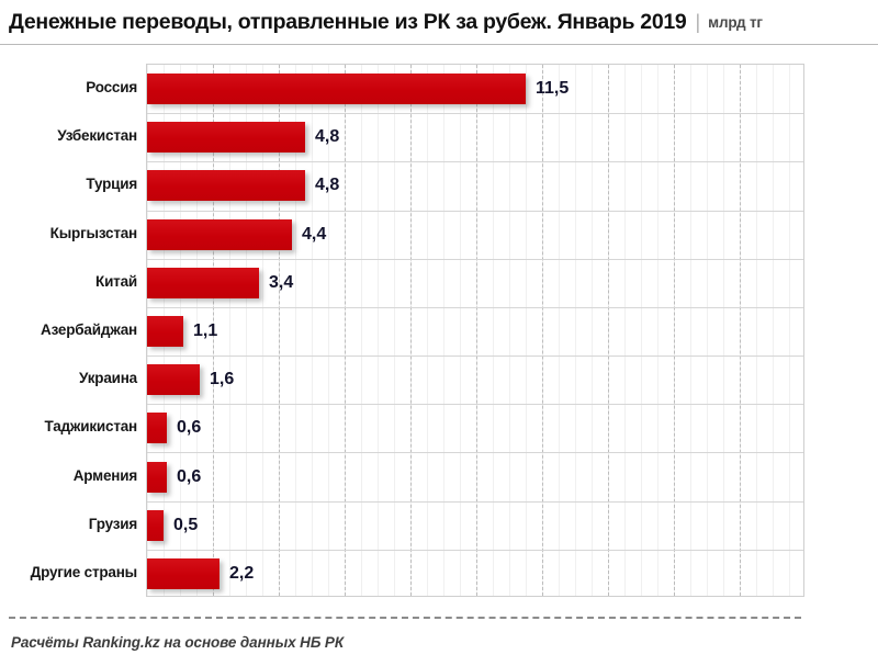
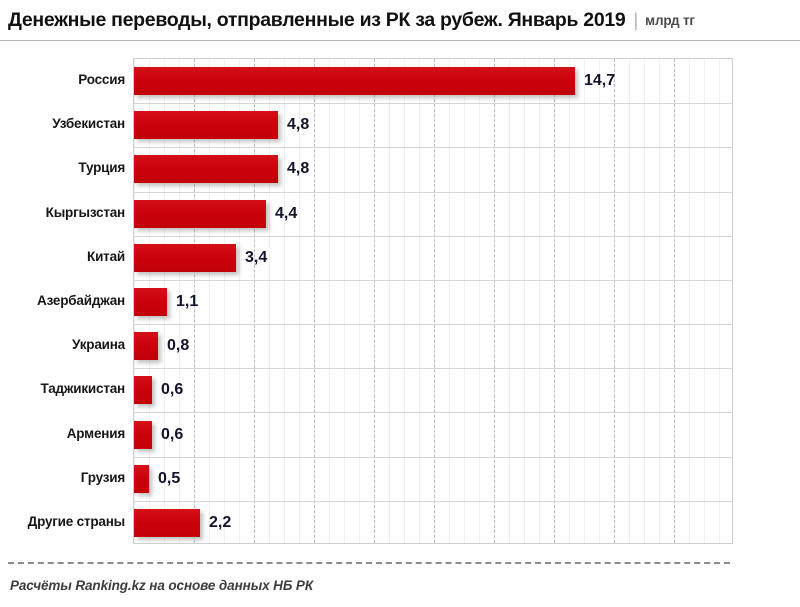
Россия: 11,5 -> 14,7
Украина: 1,6 -> 0,8
